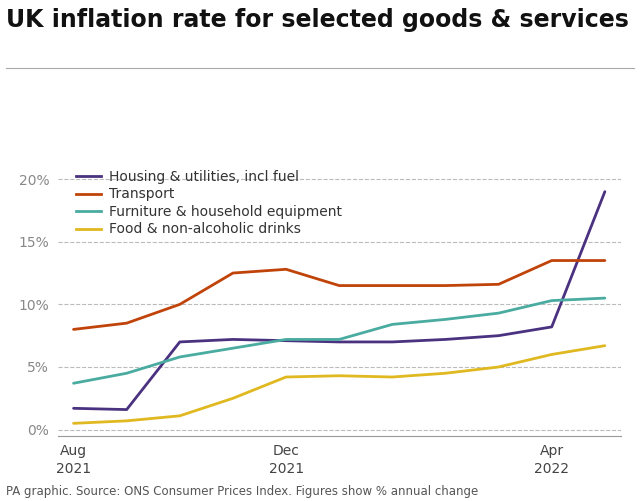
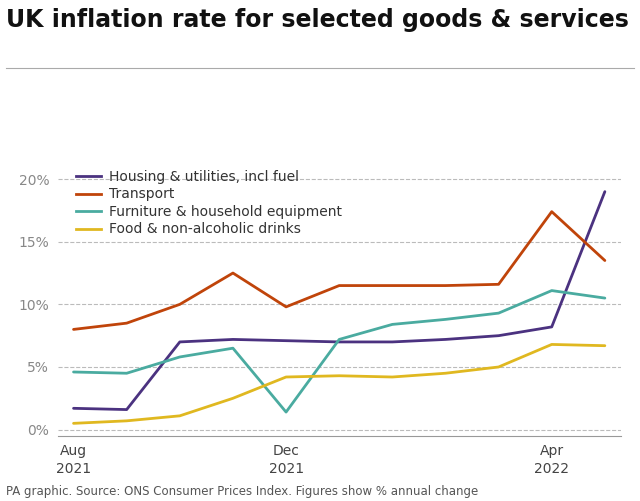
Furniture & household equipment/Aug 2021: 3.7% -> 4.6%
Transport/Dec 2021: 12.8% -> 9.8%
Furniture & household equipment/Dec 2021: 7.2% -> 1.4%
Transport/Apr 2022: 13.5% -> 17.4%
Furniture & household equipment/Apr 2022: 10.3% -> 11.1%
Food & non-alcoholic drinks/Apr 2022: 6.0% -> 6.8%
